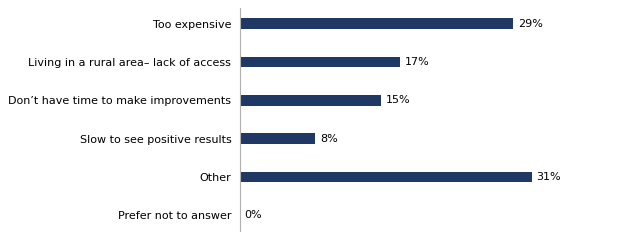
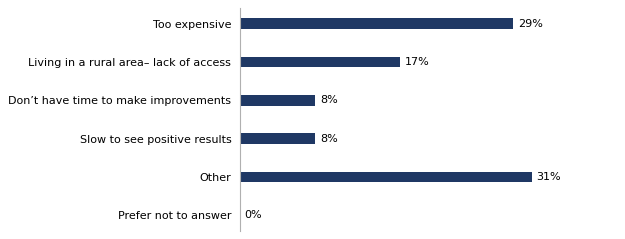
Don’t have time to make improvements: 15% -> 8%
